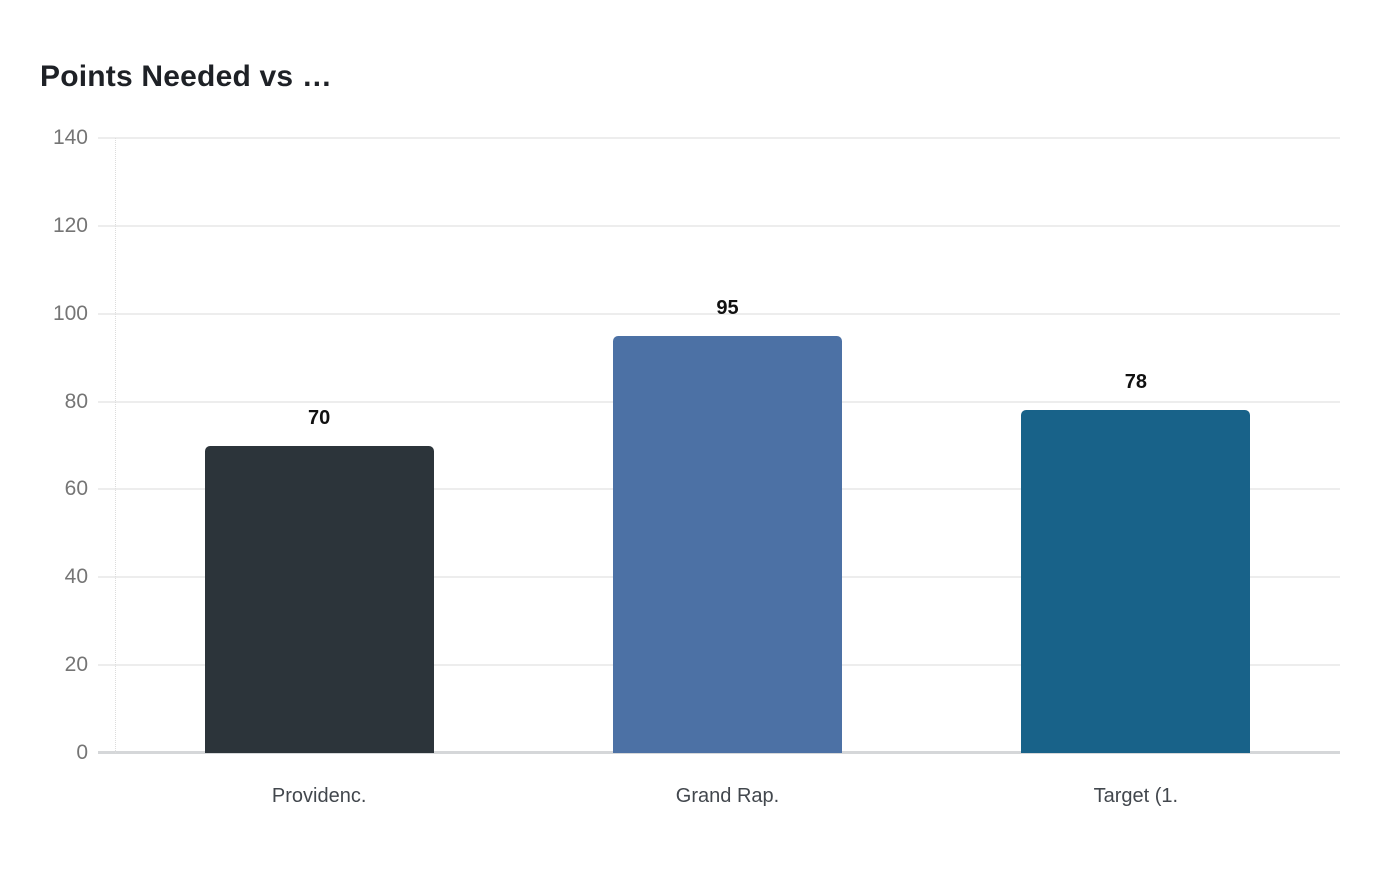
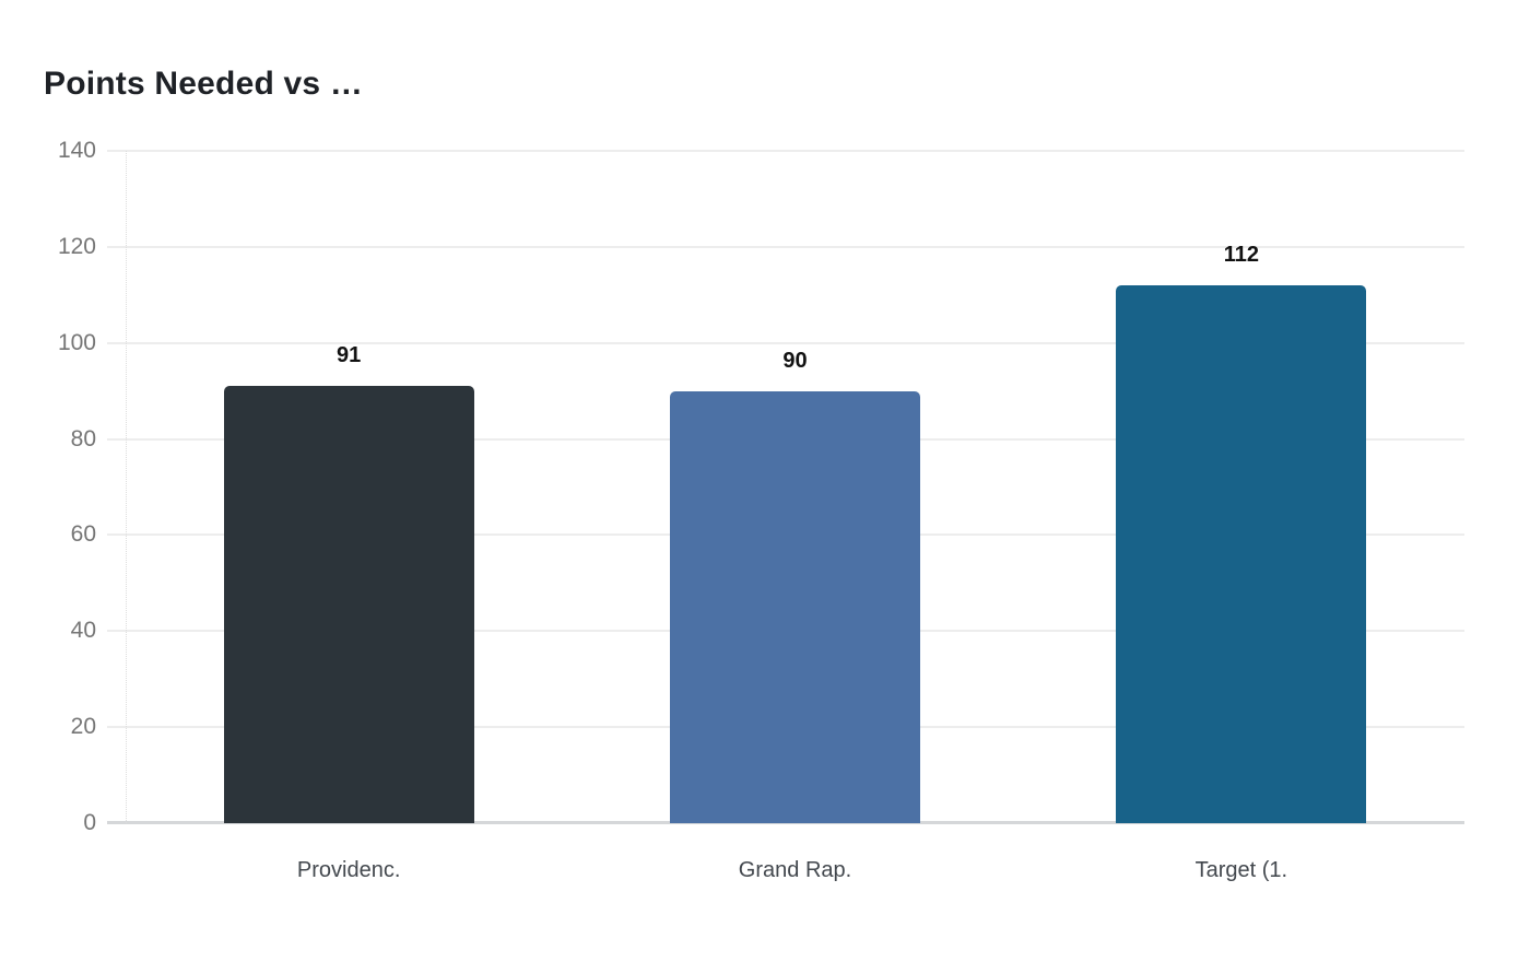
Providenc.: 70 -> 91
Grand Rap.: 95 -> 90
Target (1.: 78 -> 112
